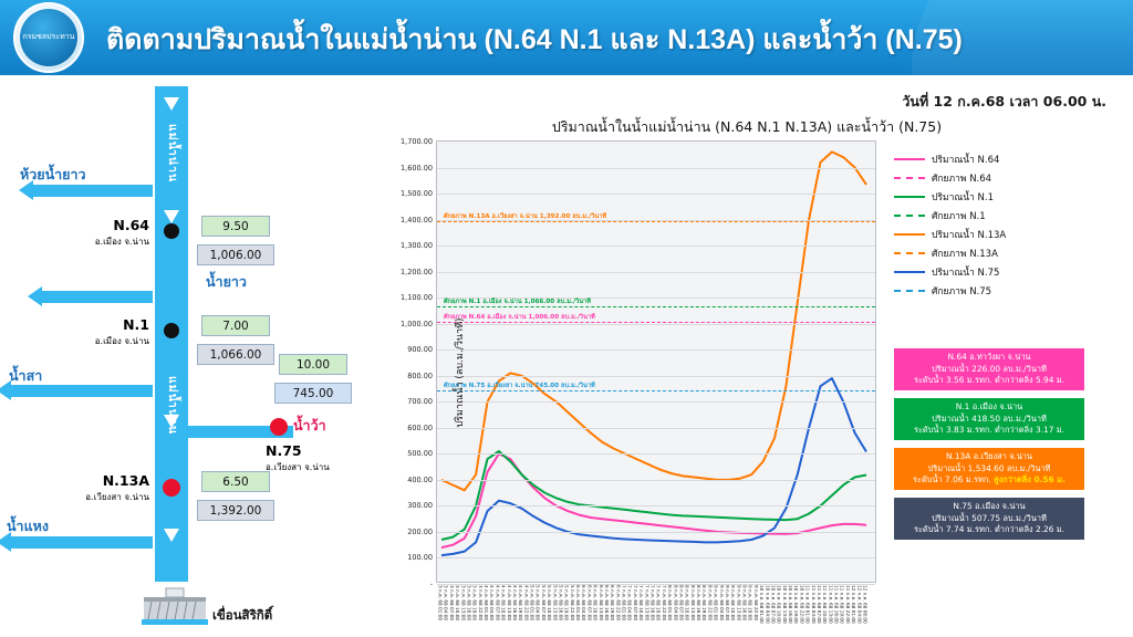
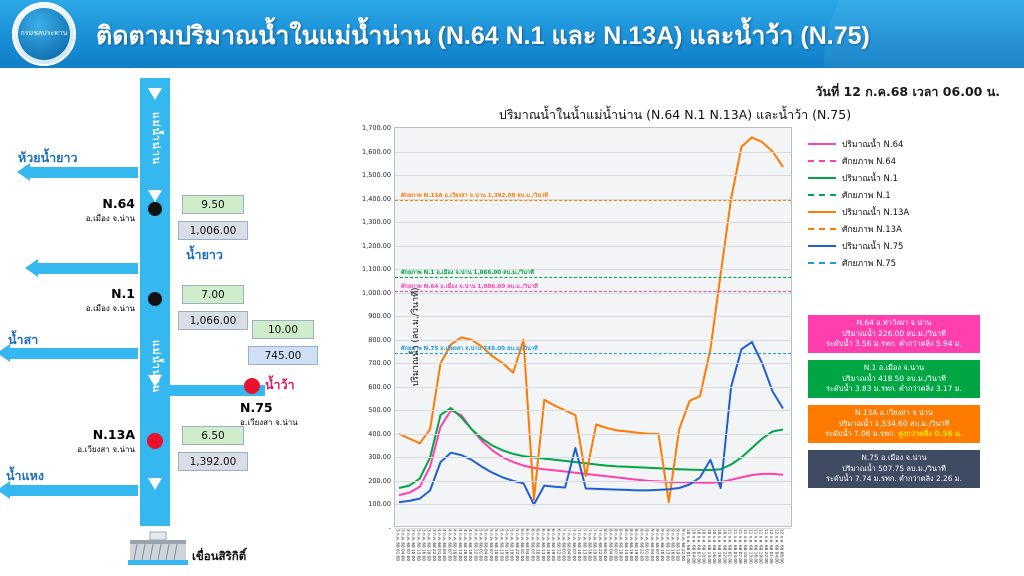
ปริมาณน้ำ N.13A/6 ก.ค. 68 01:00: 620 -> 800
ปริมาณน้ำ N.13A/6 ก.ค. 68 07:00: 580 -> 120
ปริมาณน้ำ N.75/6 ก.ค. 68 07:00: 180 -> 100
ปริมาณน้ำ N.75/7 ก.ค. 68 07:00: 170 -> 340
ปริมาณน้ำ N.13A/7 ก.ค. 68 13:00: 460 -> 220
ปริมาณน้ำ N.13A/9 ก.ค. 68 13:00: 400 -> 110
ปริมาณน้ำ N.13A/10 ก.ค. 68 01:00: 470 -> 540
ปริมาณน้ำ N.75/10 ก.ค. 68 19:00: 420 -> 170
